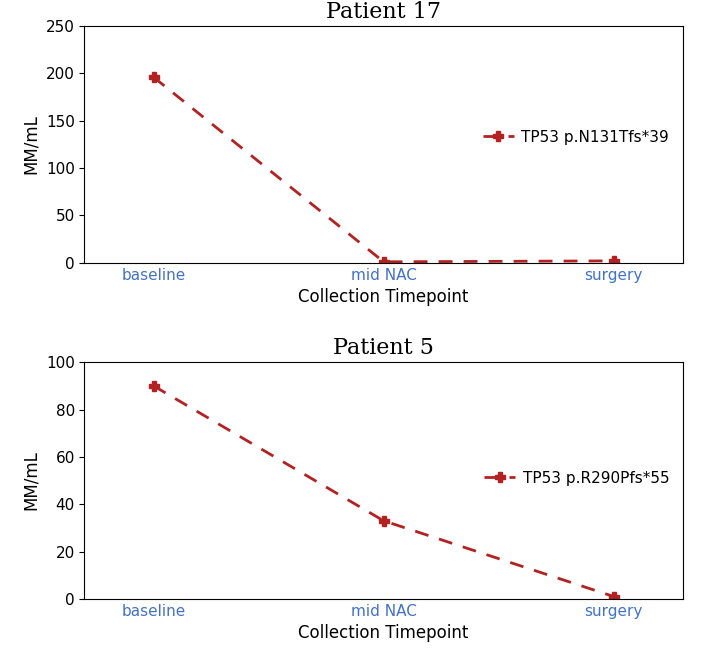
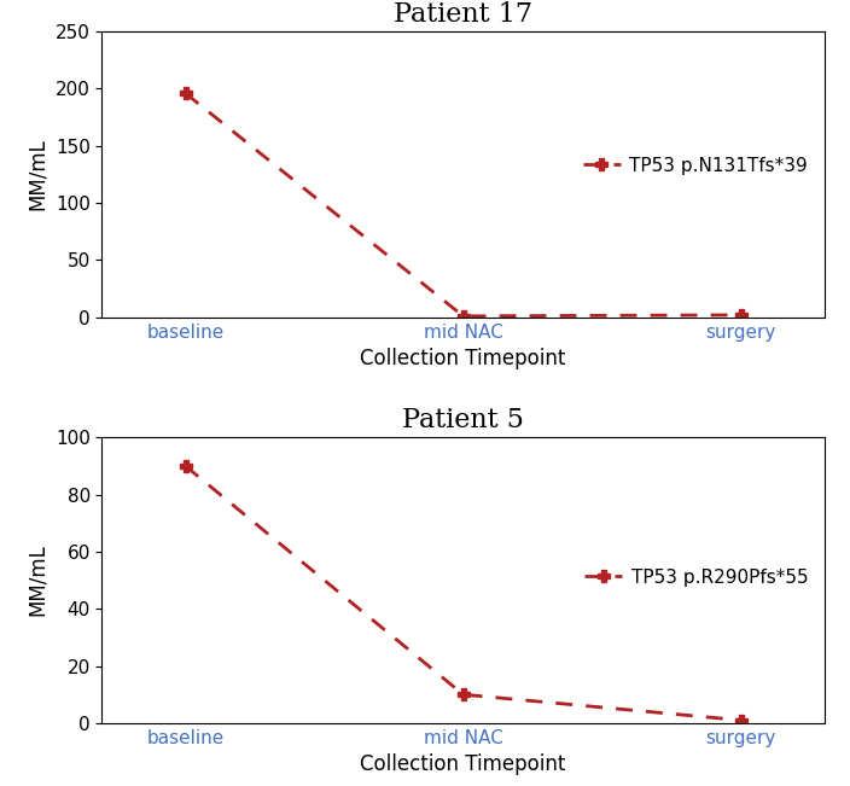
Patient 5/mid NAC: 33 -> 10
